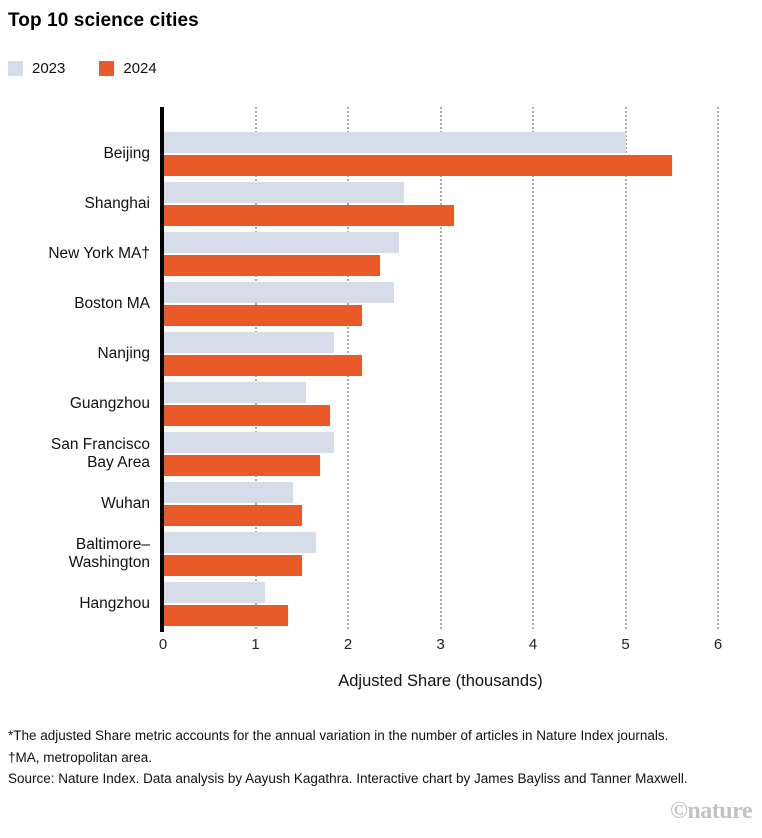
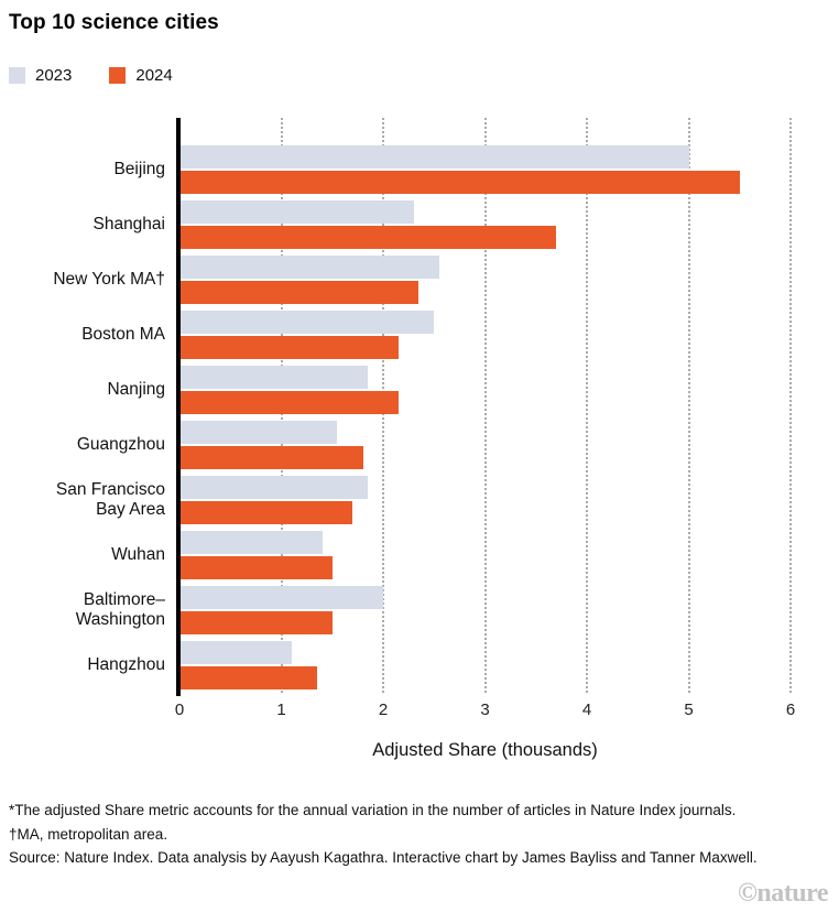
2023/Shanghai: 2.6 -> 2.3
2024/Shanghai: 3.1 -> 3.7
2023/Baltimore– Washington: 1.6 -> 2.0
